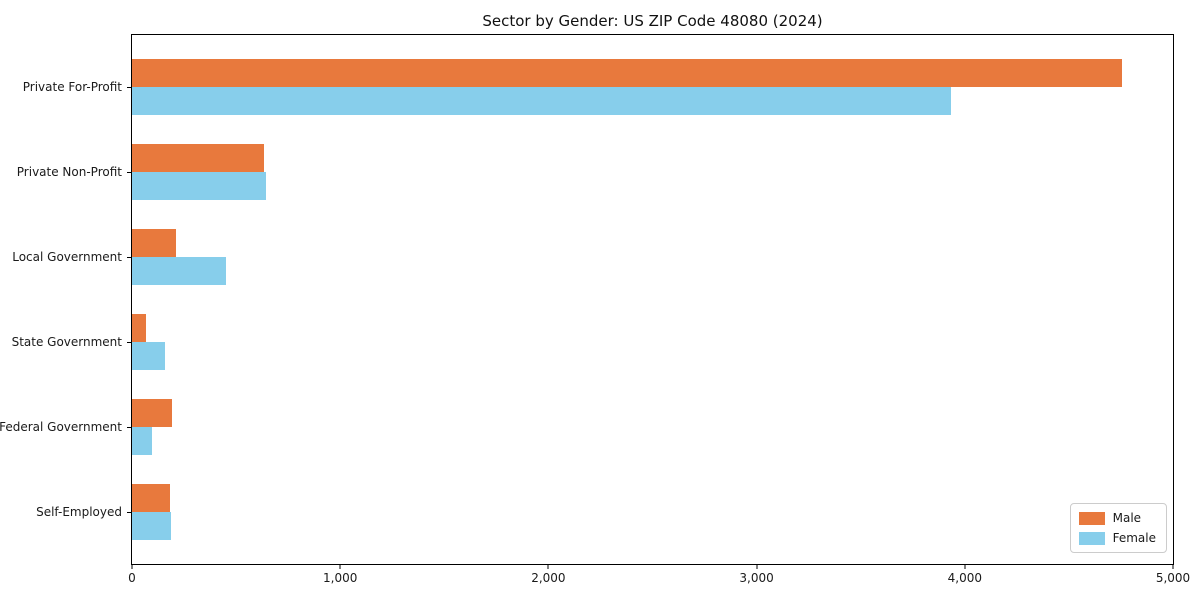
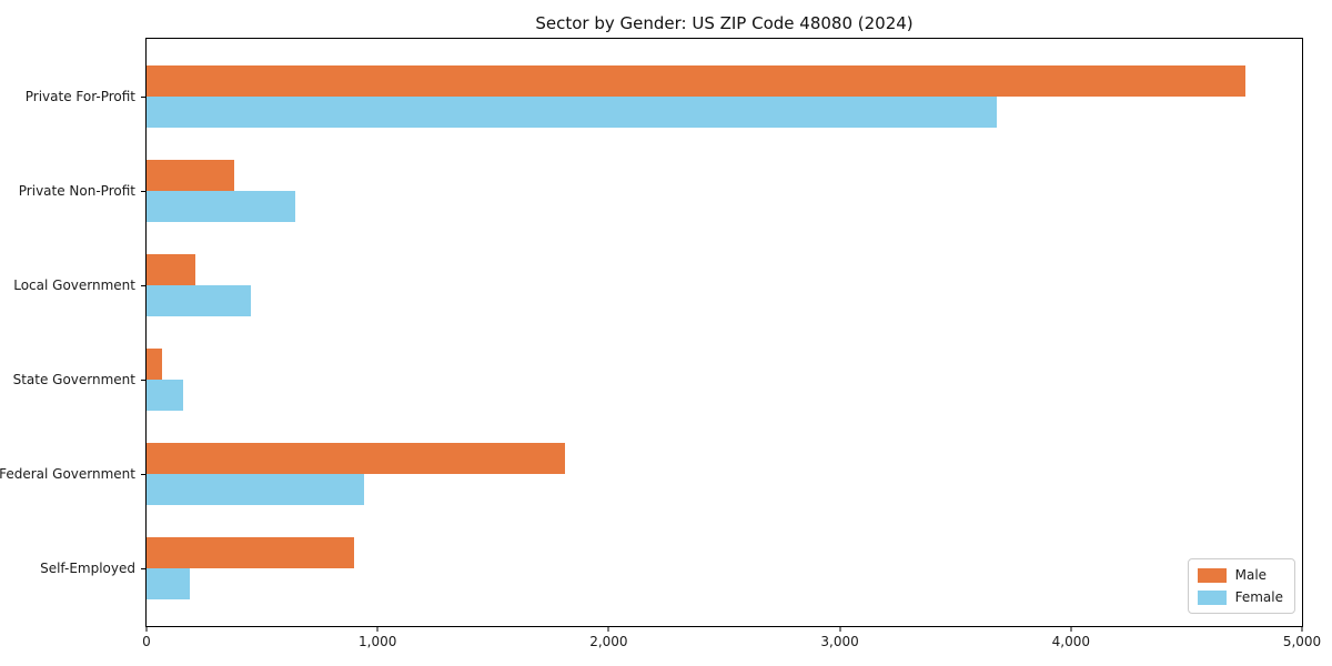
Female/Private For-Profit: 3930 -> 3680
Male/Private Non-Profit: 640 -> 380
Male/Federal Government: 190 -> 1810
Female/Federal Government: 100 -> 940
Male/Self-Employed: 180 -> 900
